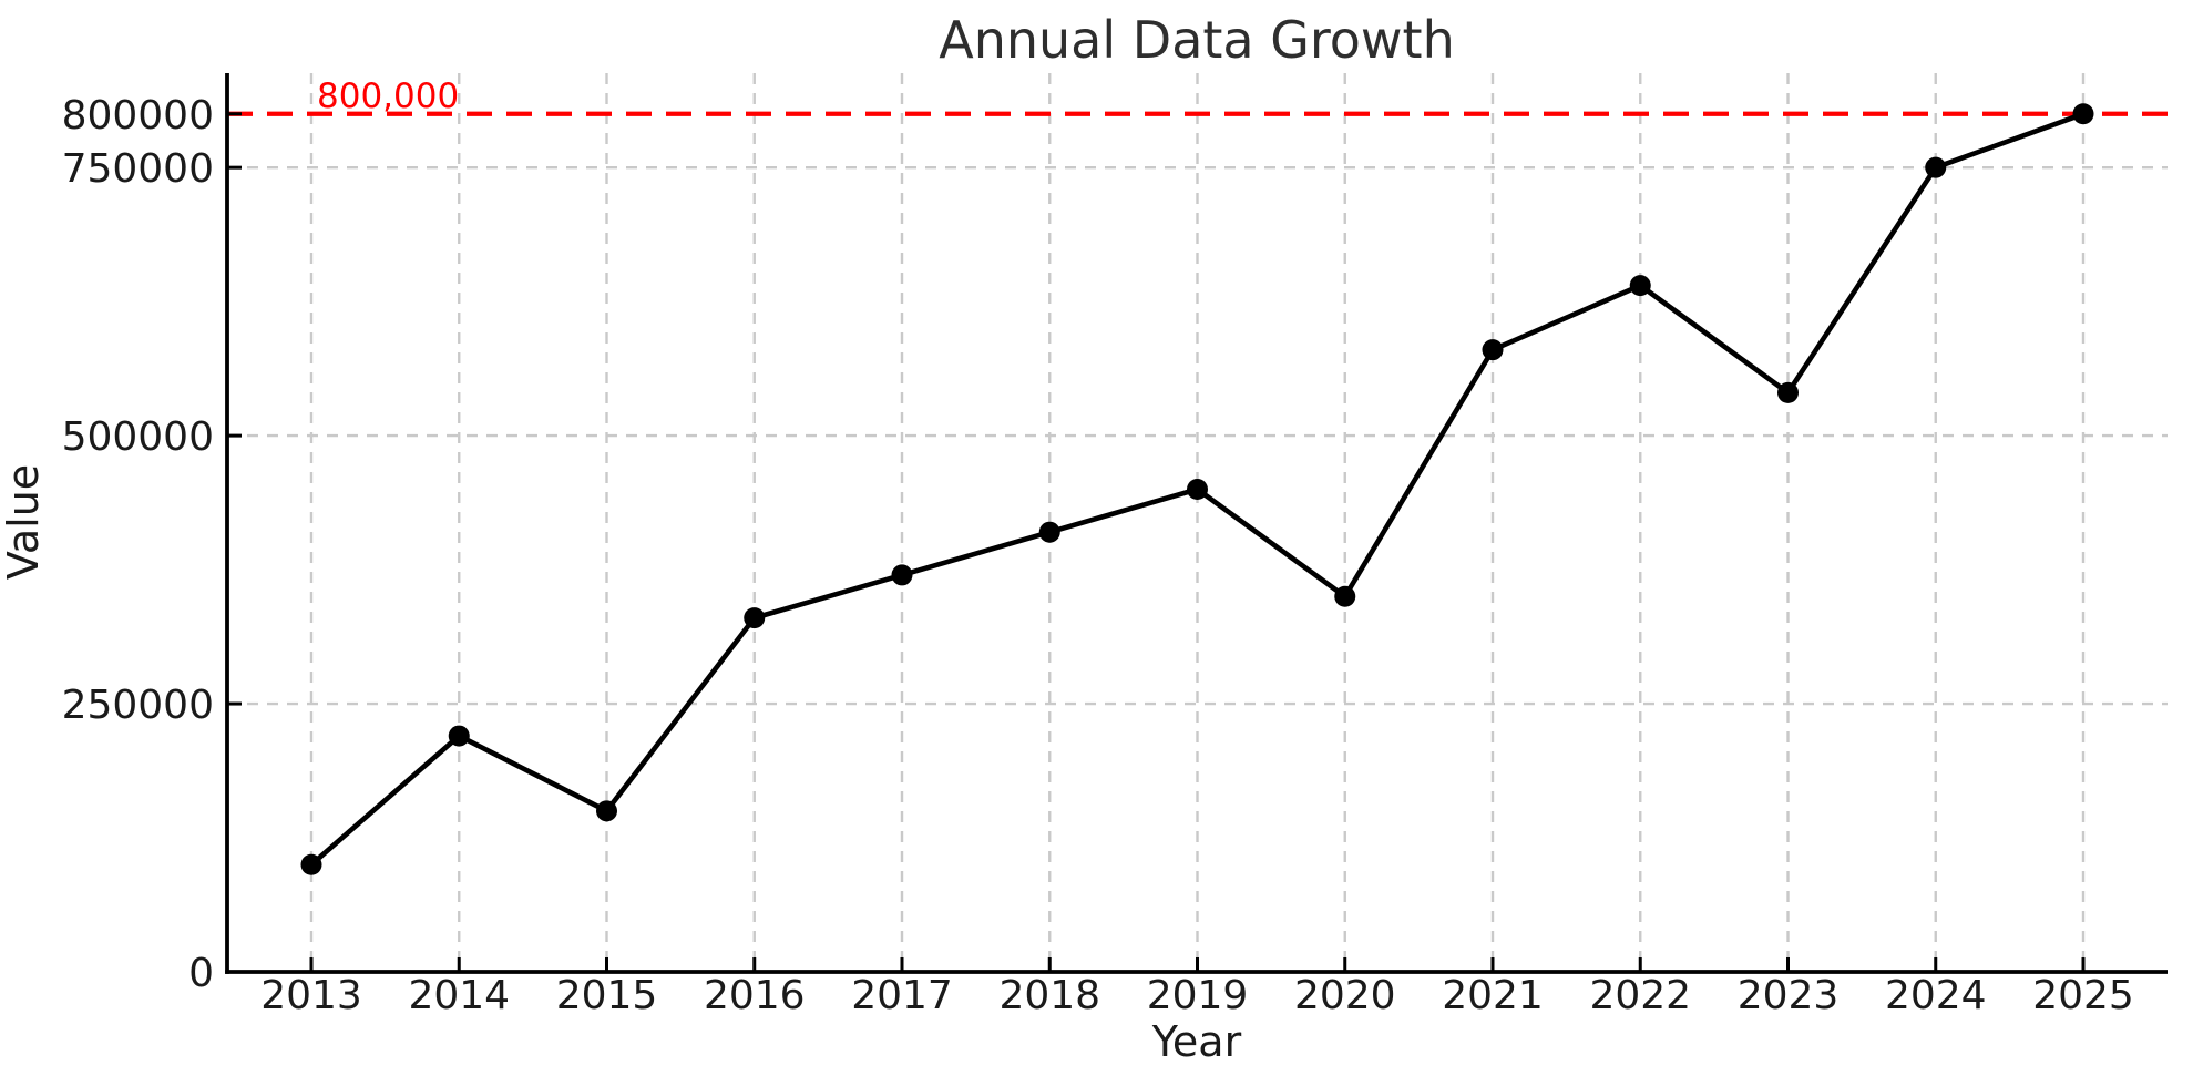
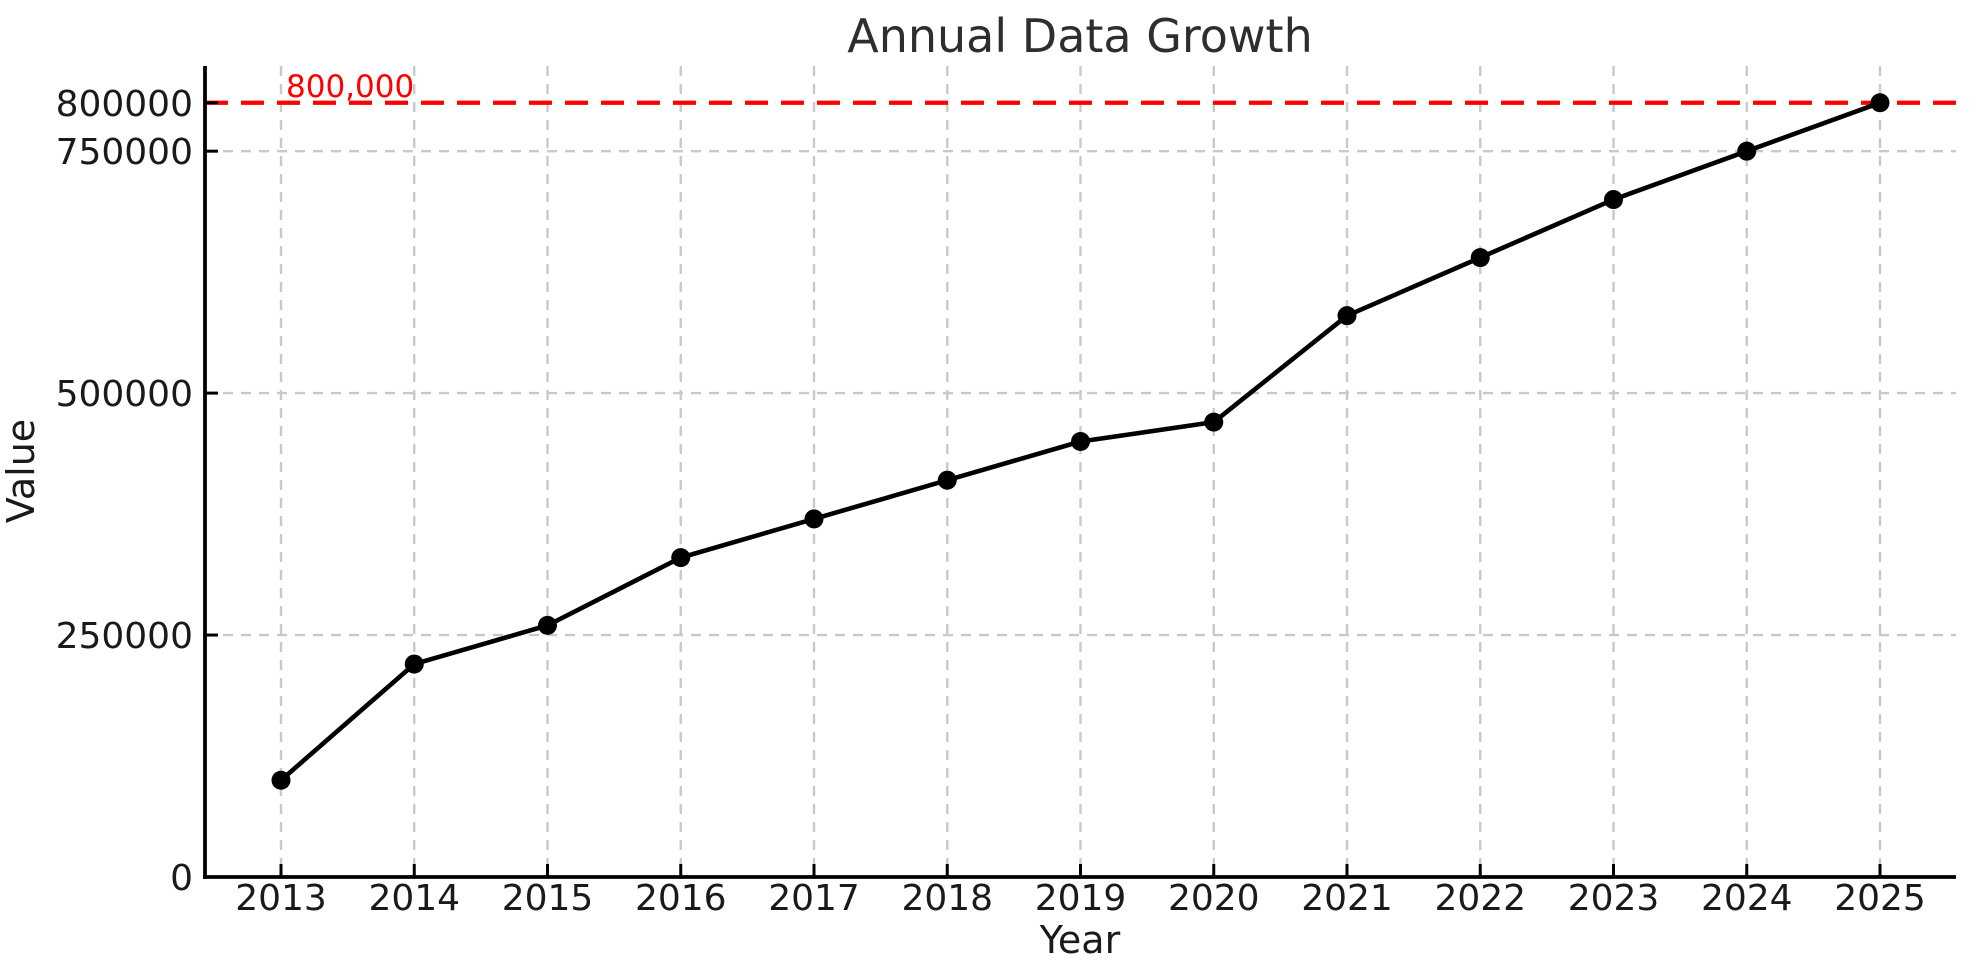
2015: 150000 -> 260000
2020: 350000 -> 470000
2023: 540000 -> 700000
